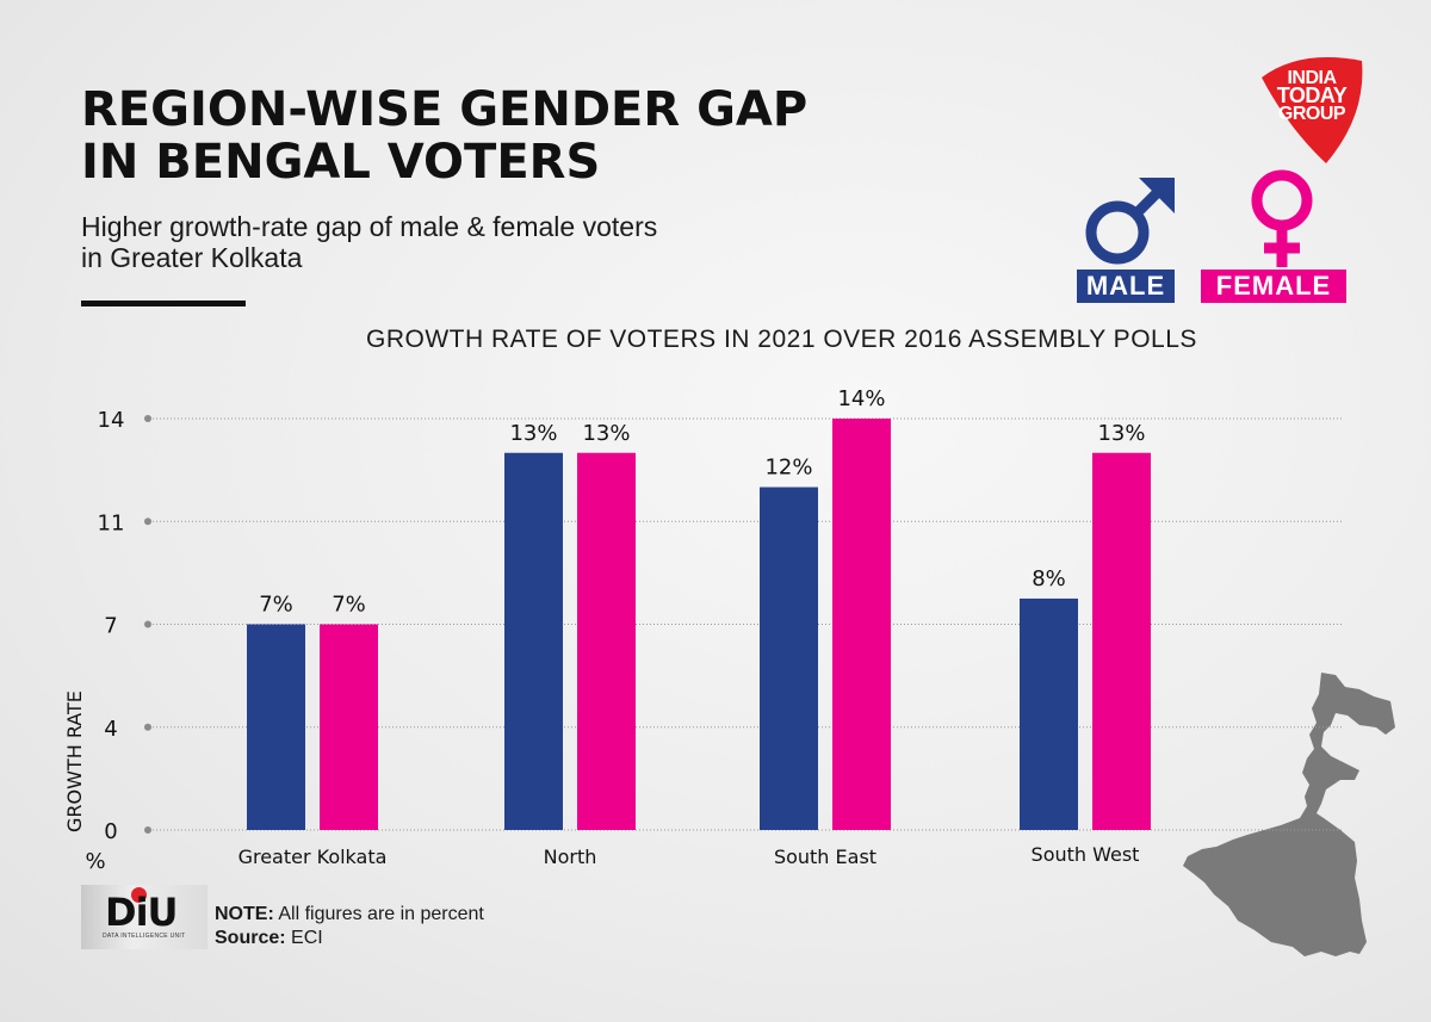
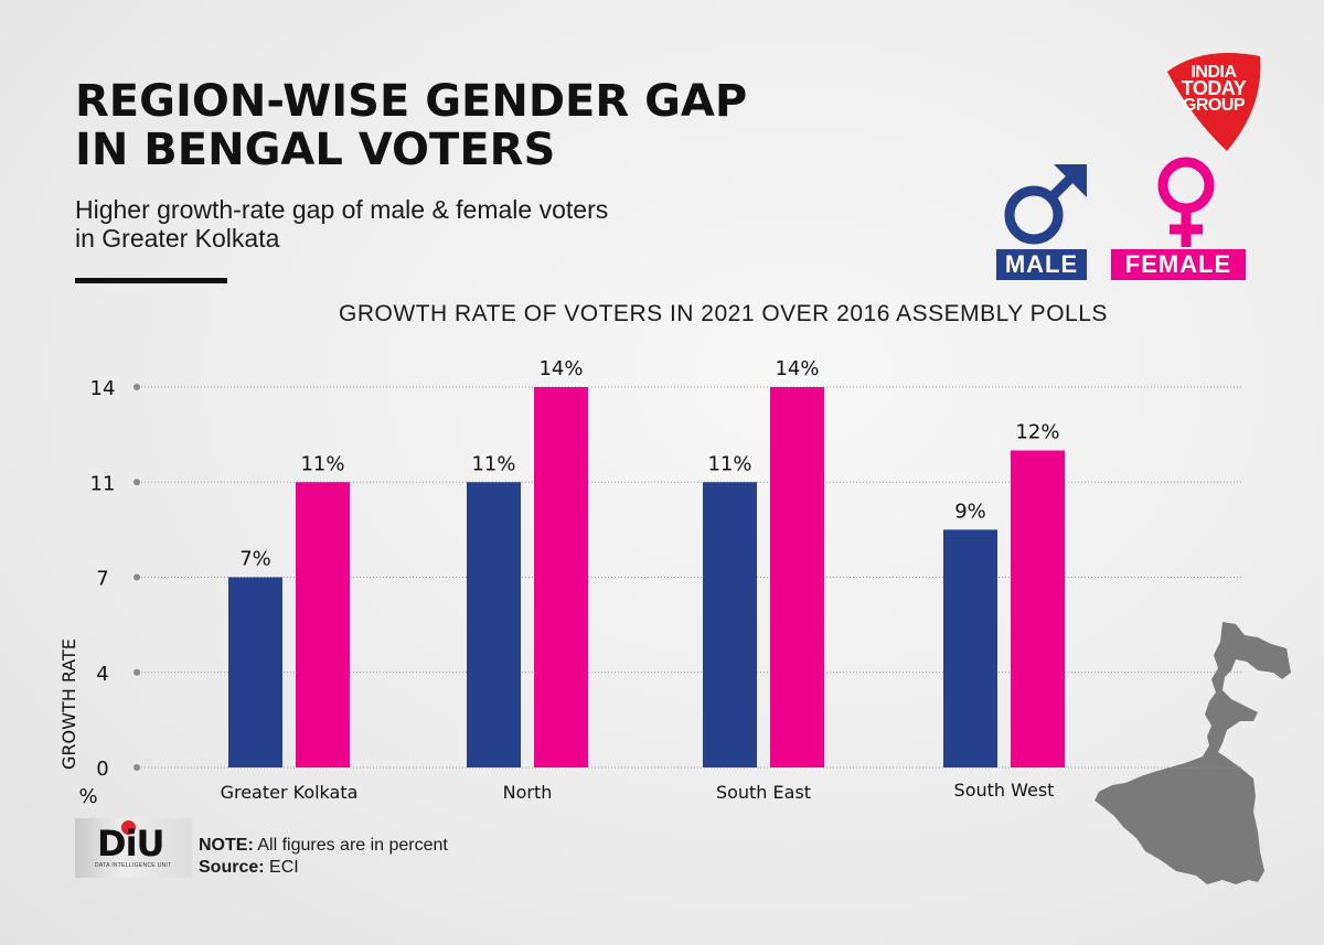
FEMALE/Greater Kolkata: 7% -> 11%
MALE/North: 13% -> 11%
FEMALE/North: 13% -> 14%
MALE/South East: 12% -> 11%
MALE/South West: 8% -> 9%
FEMALE/South West: 13% -> 12%
